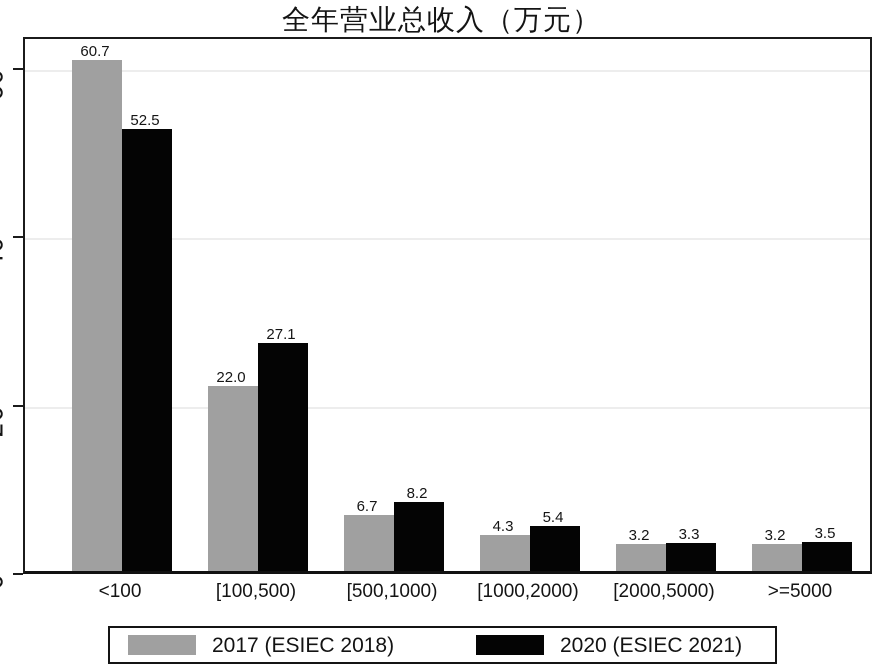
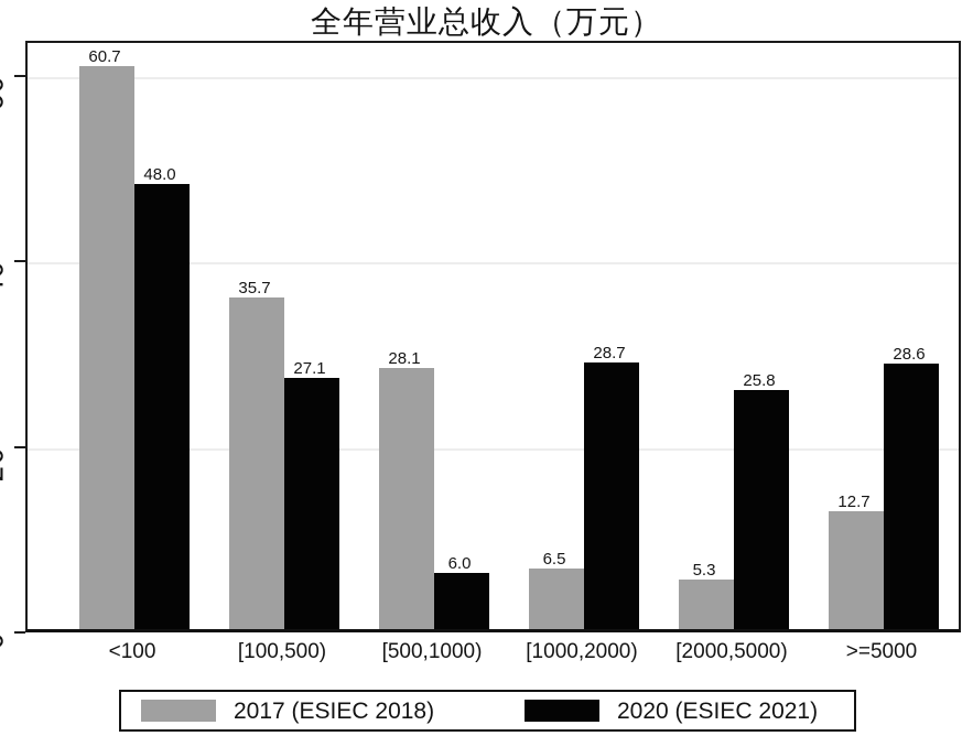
2020 (ESIEC 2021)/<100: 52.5 -> 48.0
2017 (ESIEC 2018)/[100,500): 22.0 -> 35.7
2017 (ESIEC 2018)/[500,1000): 6.7 -> 28.1
2020 (ESIEC 2021)/[500,1000): 8.2 -> 6.0
2017 (ESIEC 2018)/[1000,2000): 4.3 -> 6.5
2020 (ESIEC 2021)/[1000,2000): 5.4 -> 28.7
2017 (ESIEC 2018)/[2000,5000): 3.2 -> 5.3
2020 (ESIEC 2021)/[2000,5000): 3.3 -> 25.8
2017 (ESIEC 2018)/>=5000: 3.2 -> 12.7
2020 (ESIEC 2021)/>=5000: 3.5 -> 28.6
